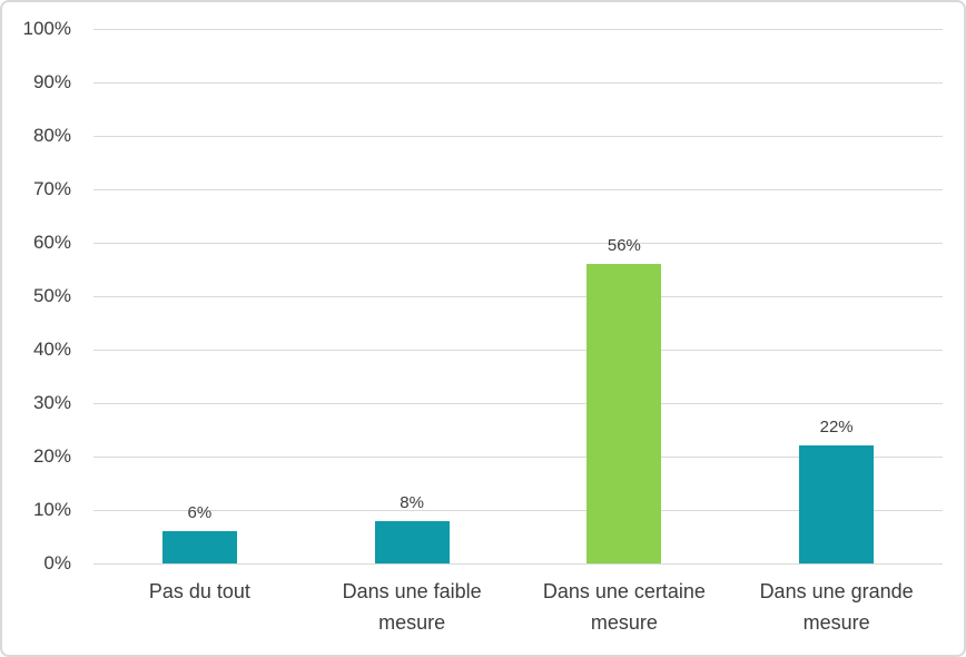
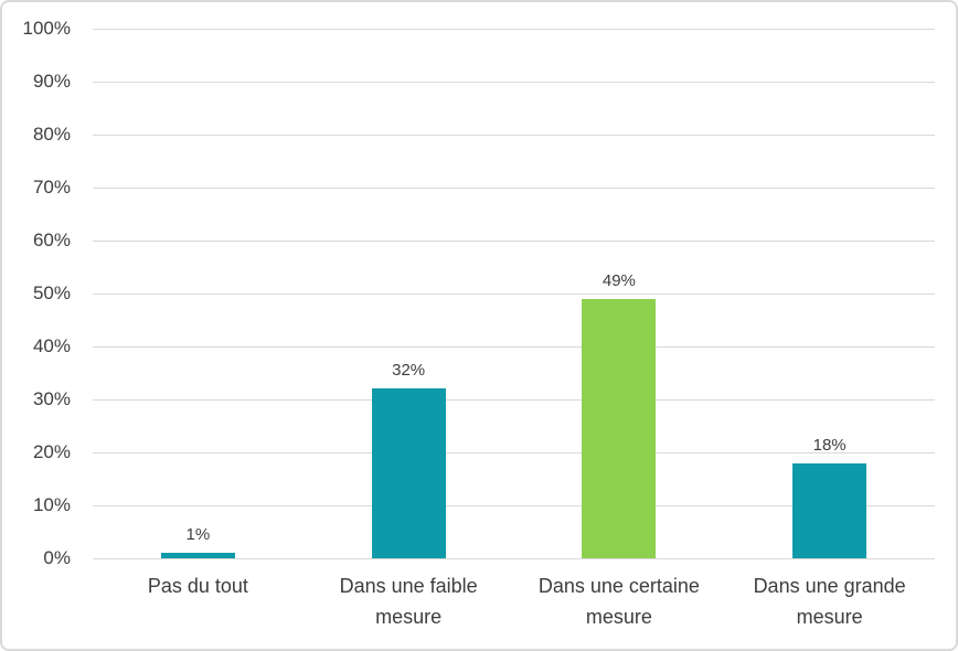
Pas du tout: 6% -> 1%
Dans une faible mesure: 8% -> 32%
Dans une certaine mesure: 56% -> 49%
Dans une grande mesure: 22% -> 18%
